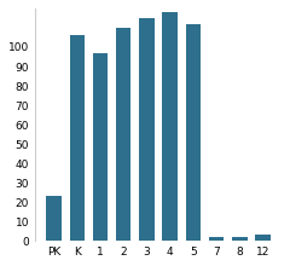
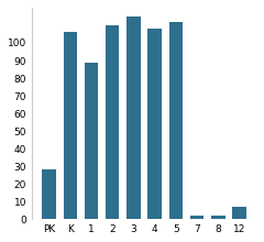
PK: 23 -> 28
1: 97 -> 89
4: 118 -> 108
12: 3 -> 7
